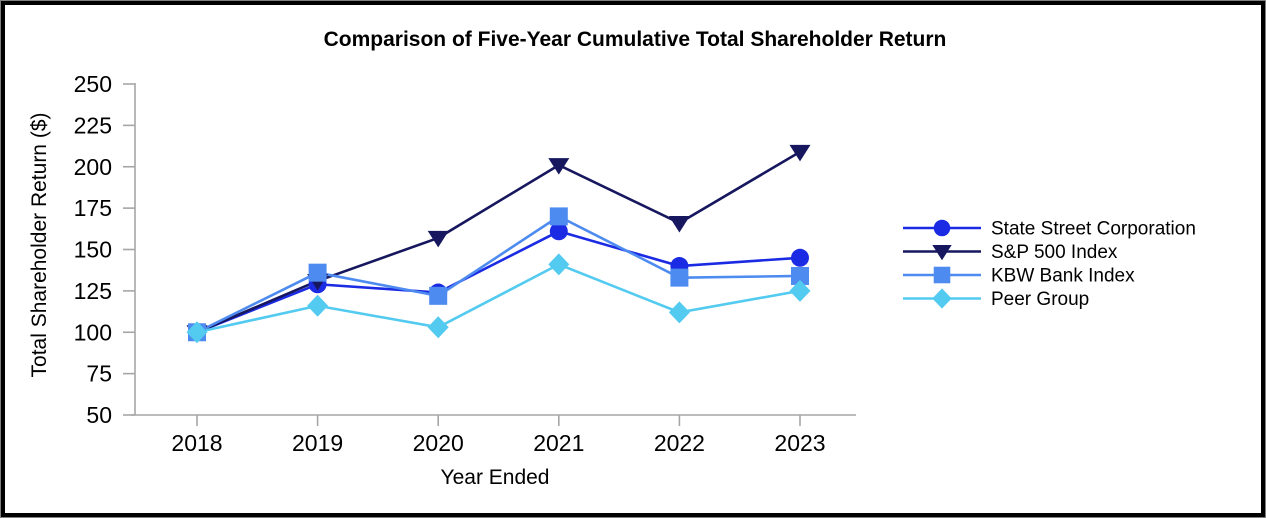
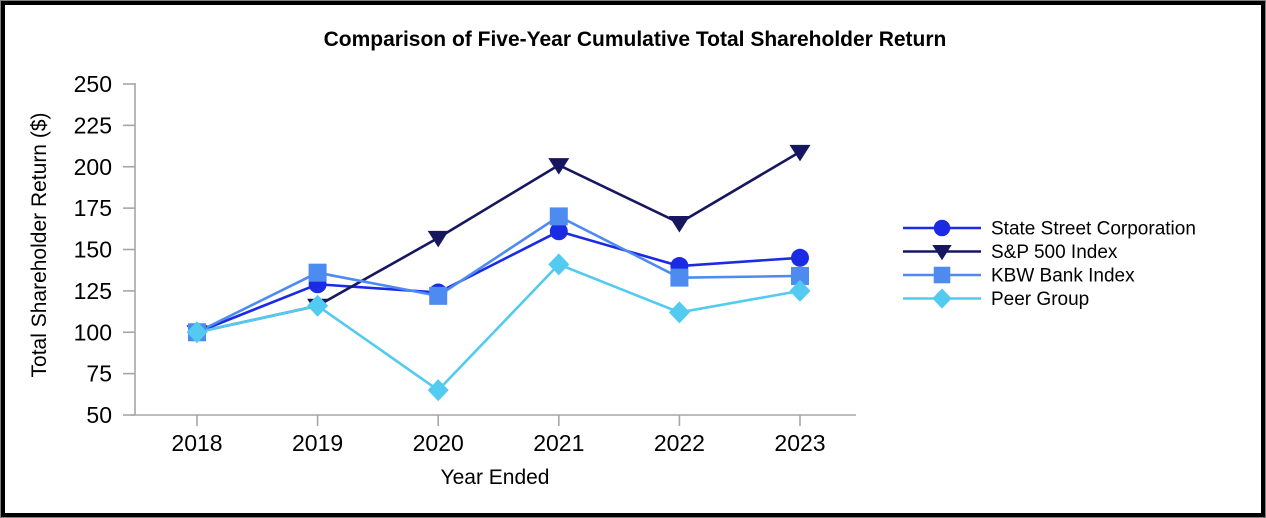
S&P 500 Index/2019: 131 -> 116
Peer Group/2020: 103 -> 65
